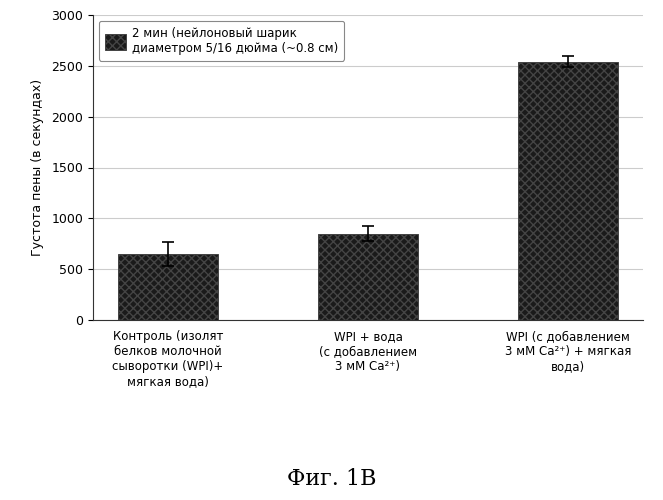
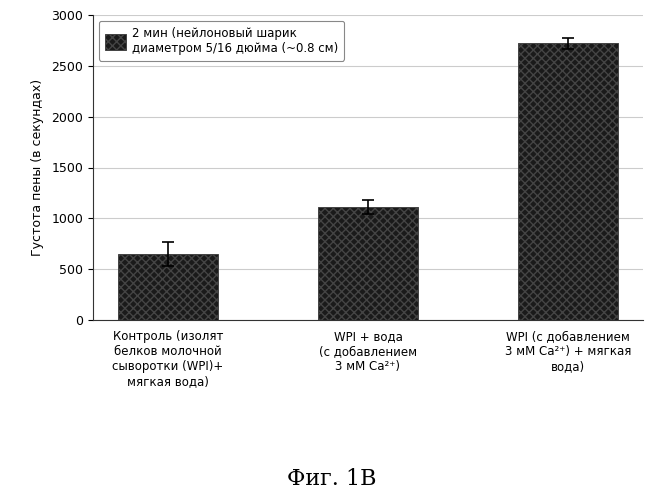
WPI + вода (с добавлением 3 мМ Ca²⁺): 850 -> 1110
WPI (с добавлением 3 мМ Ca²⁺) + мягкая вода): 2540 -> 2720
